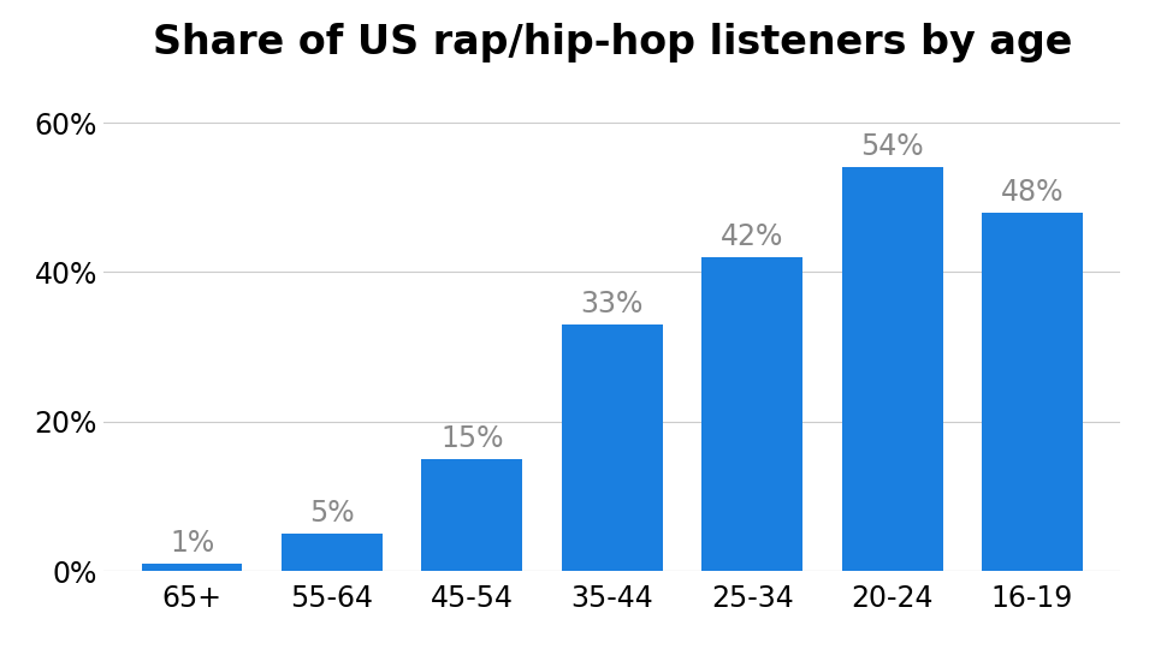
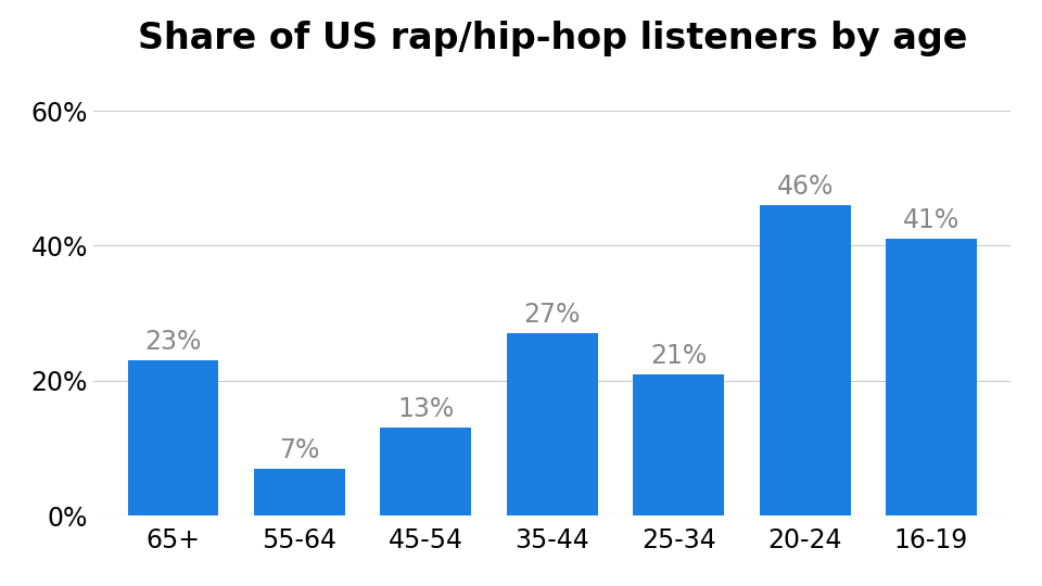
65+: 1% -> 23%
55-64: 5% -> 7%
45-54: 15% -> 13%
35-44: 33% -> 27%
25-34: 42% -> 21%
20-24: 54% -> 46%
16-19: 48% -> 41%
